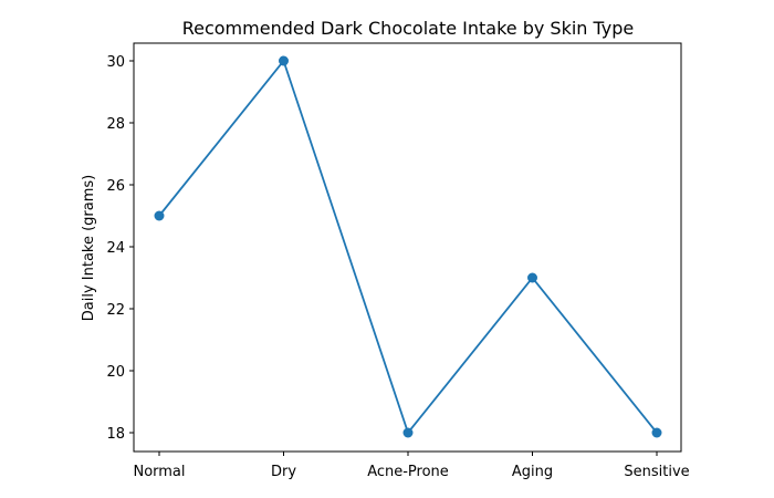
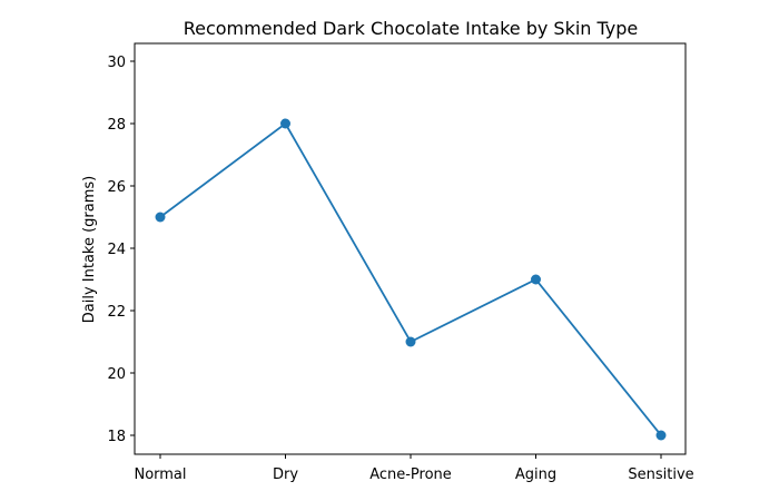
Dry: 30 -> 28
Acne-Prone: 18 -> 21
